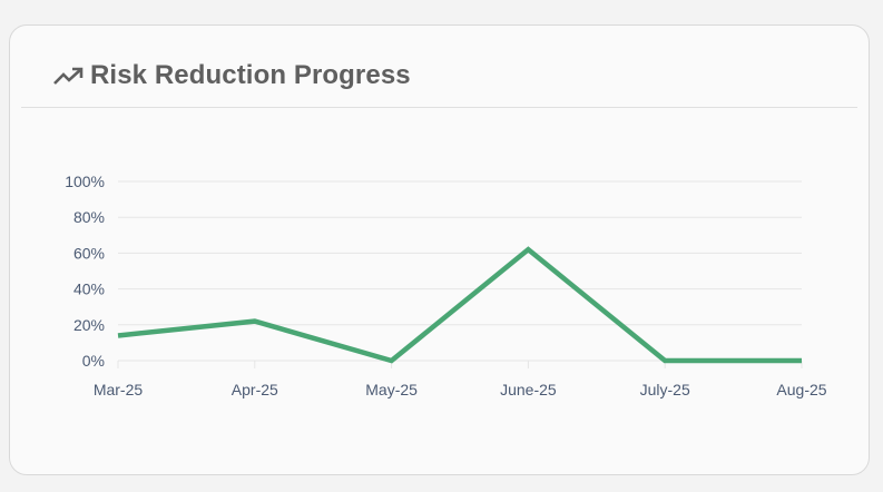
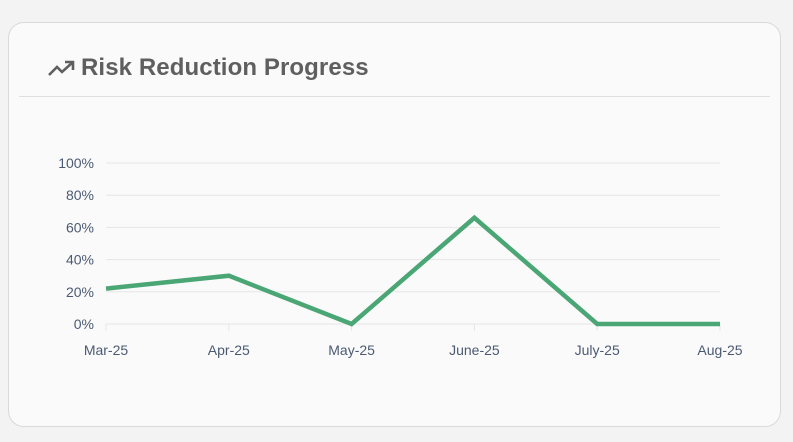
Mar-25: 14% -> 22%
Apr-25: 22% -> 30%
June-25: 62% -> 66%
